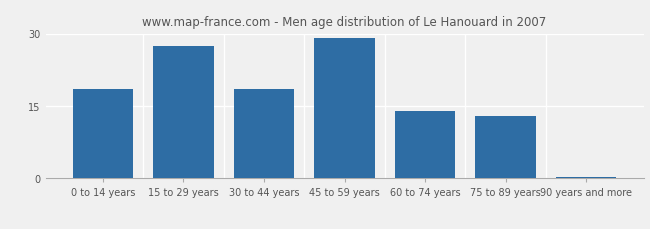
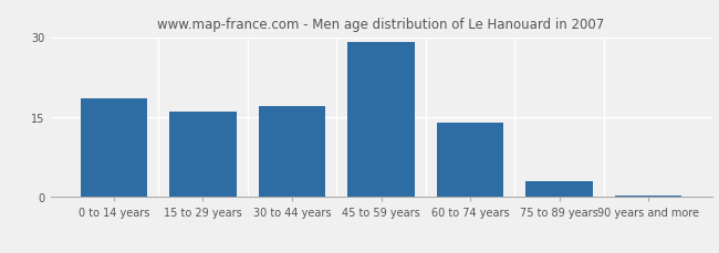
15 to 29 years: 27.5 -> 16.0
30 to 44 years: 18.5 -> 17.0
75 to 89 years: 13.0 -> 3.0
